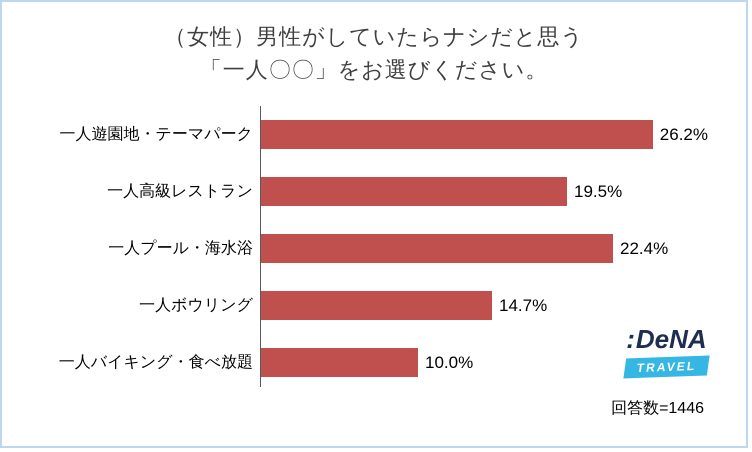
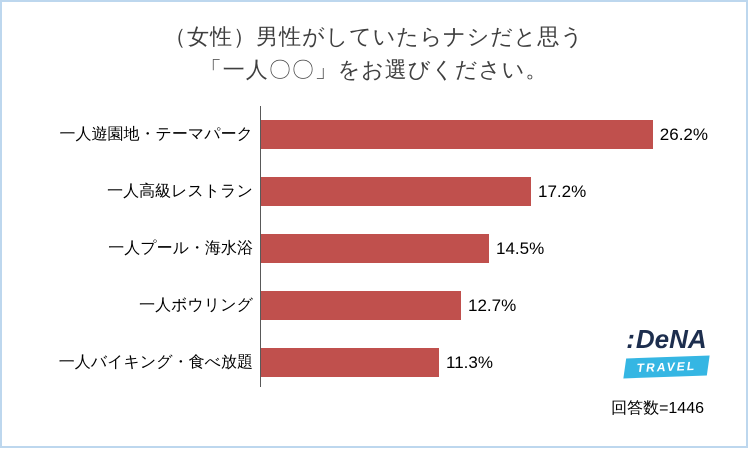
一人高級レストラン: 19.5% -> 17.2%
一人プール・海水浴: 22.4% -> 14.5%
一人ボウリング: 14.7% -> 12.7%
一人バイキング・食べ放題: 10.0% -> 11.3%
